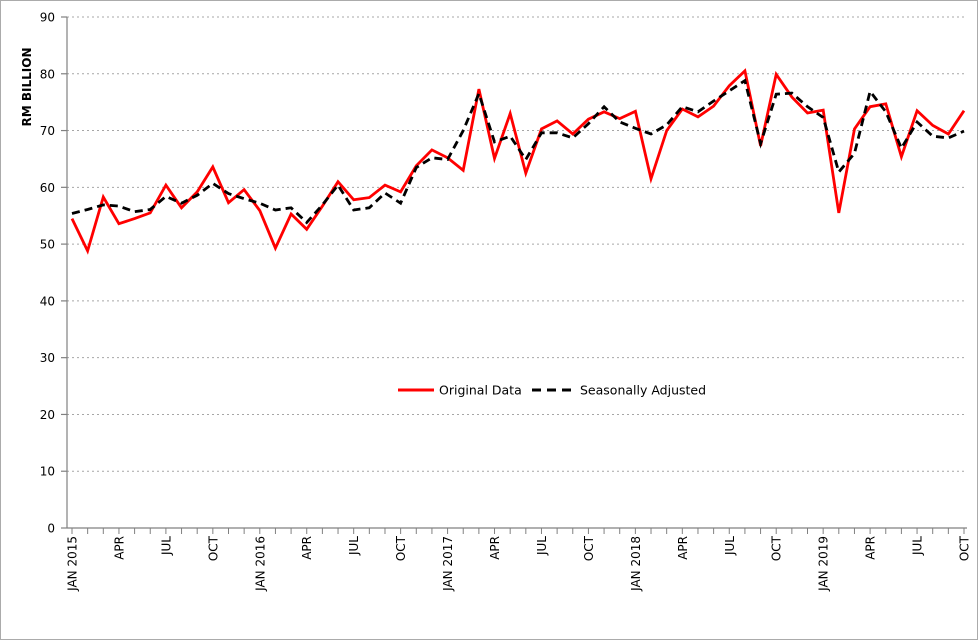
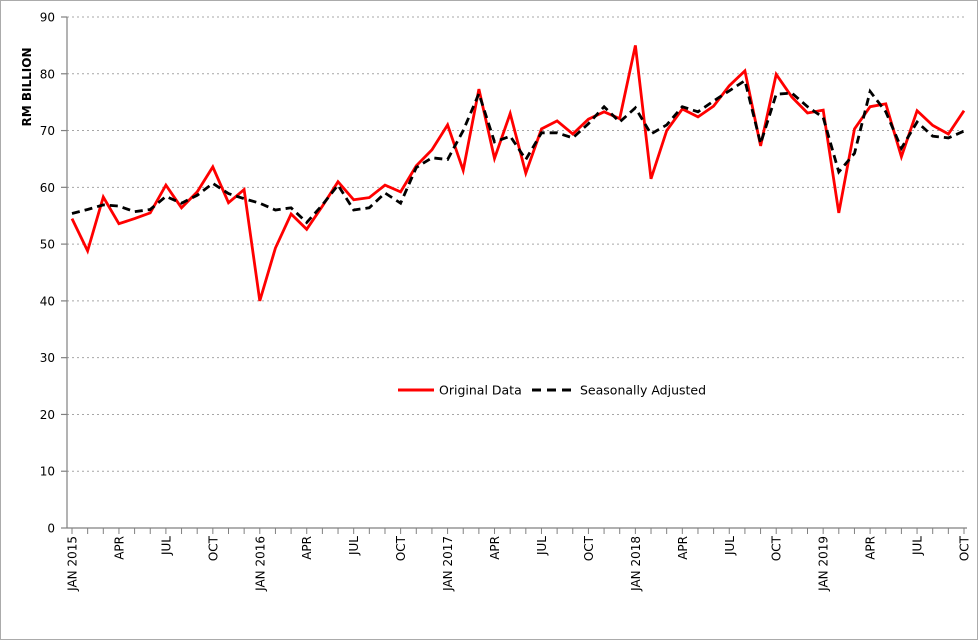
Original Data/JAN 2016: 56 -> 40
Original Data/JAN 2017: 65 -> 71
Original Data/JAN 2018: 73 -> 85
Seasonally Adjusted/JAN 2018: 70 -> 74
